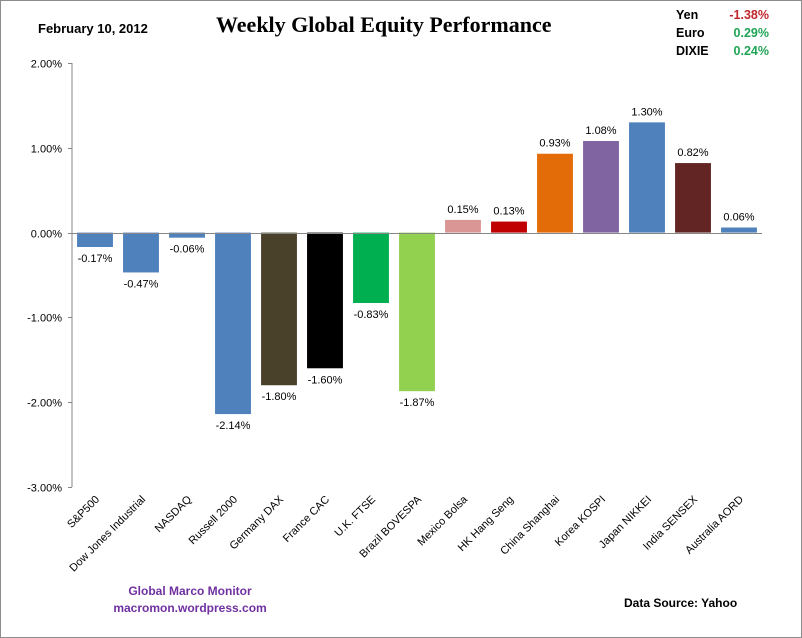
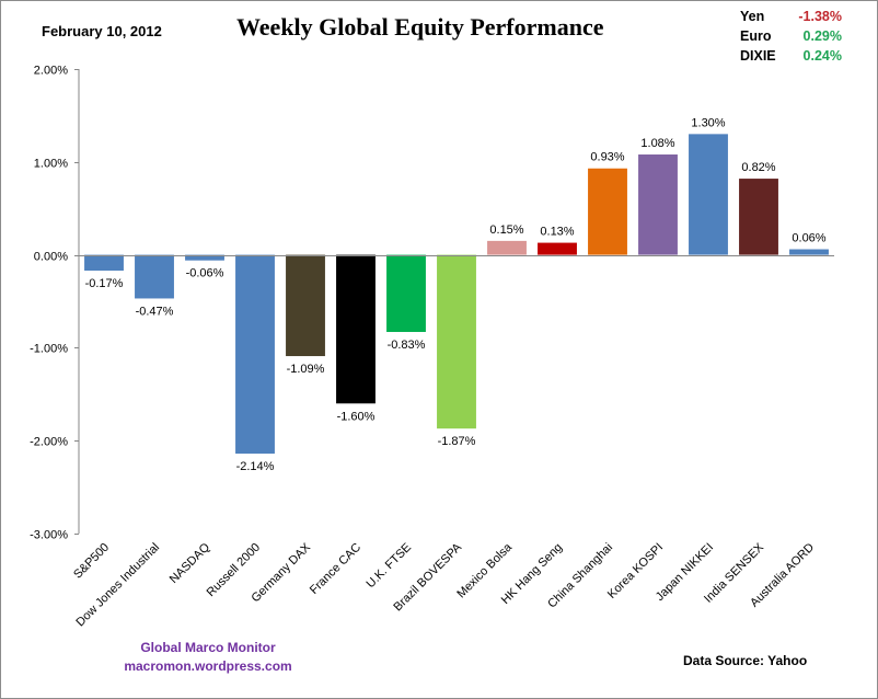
Germany DAX: -1.80% -> -1.09%
